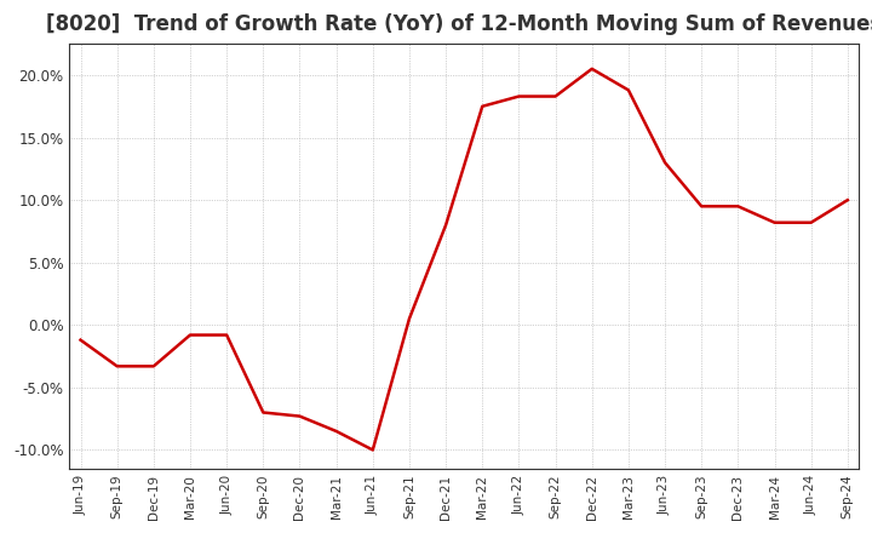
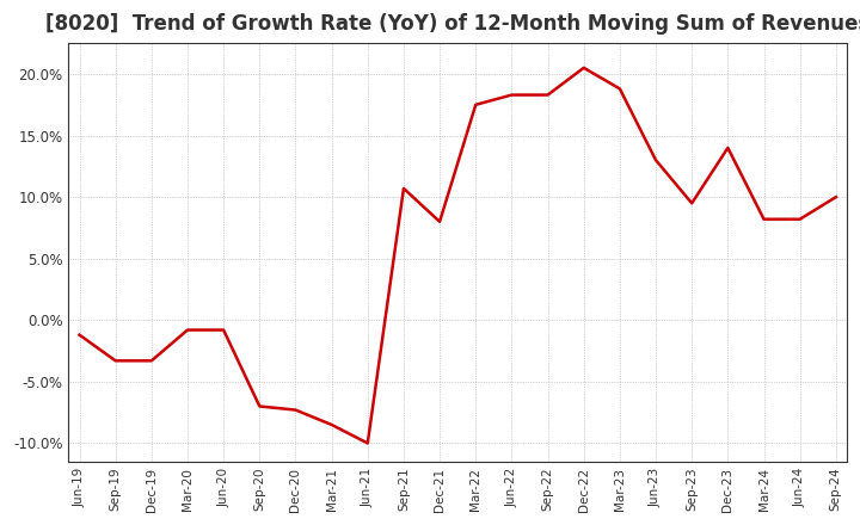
Sep-21: 0.5% -> 10.7%
Dec-23: 9.5% -> 14.0%
